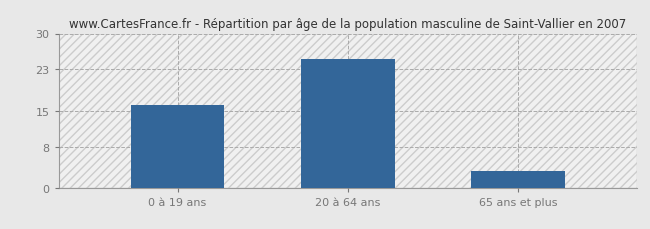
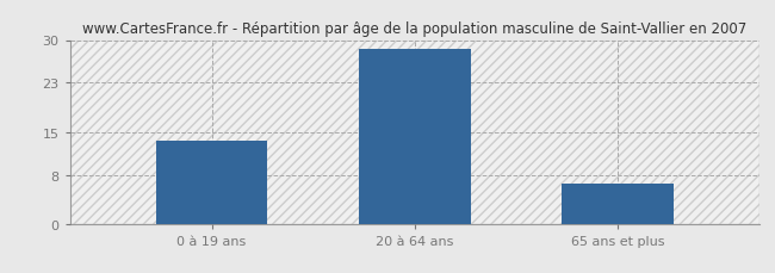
0 à 19 ans: 16.0 -> 13.5
20 à 64 ans: 25.0 -> 28.5
65 ans et plus: 3.2 -> 6.5
